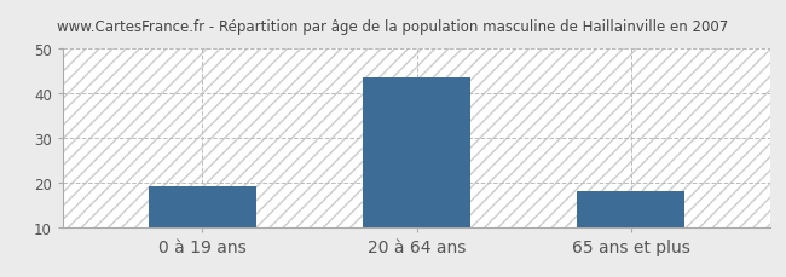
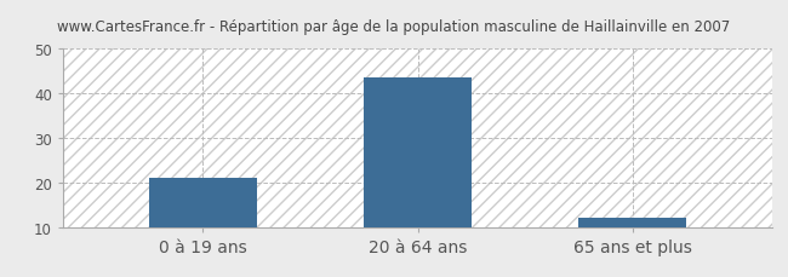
0 à 19 ans: 19.0 -> 21.0
65 ans et plus: 18.0 -> 12.0
